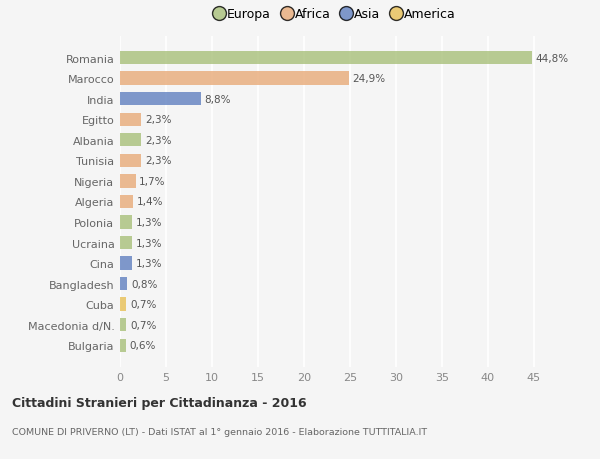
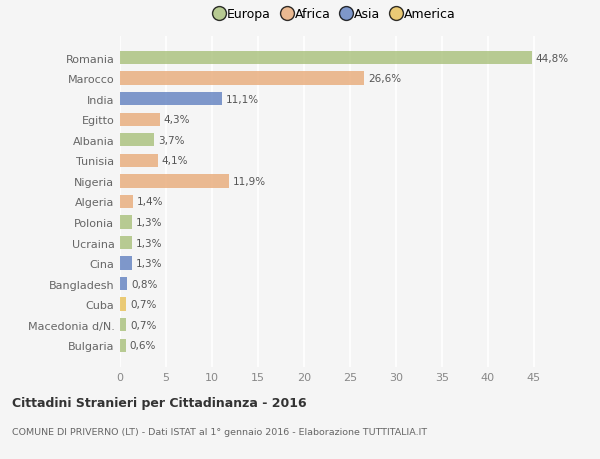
Marocco: 24,9% -> 26,6%
India: 8,8% -> 11,1%
Egitto: 2,3% -> 4,3%
Albania: 2,3% -> 3,7%
Tunisia: 2,3% -> 4,1%
Nigeria: 1,7% -> 11,9%
